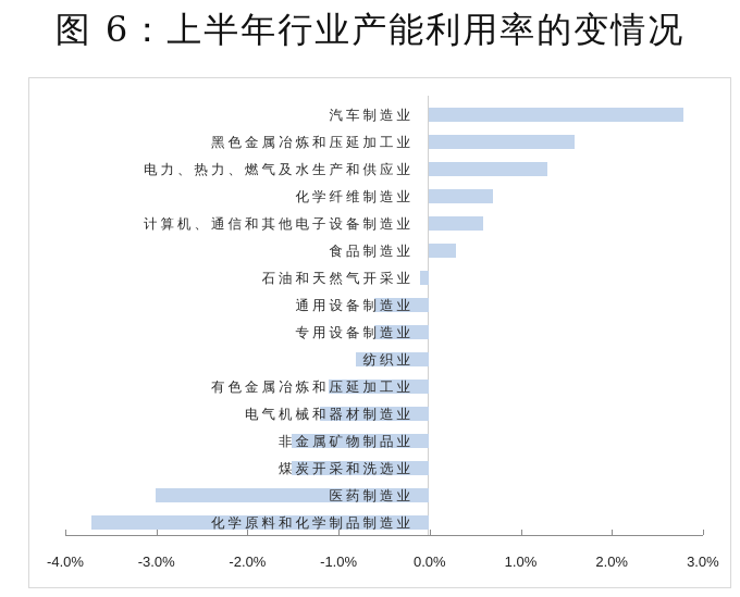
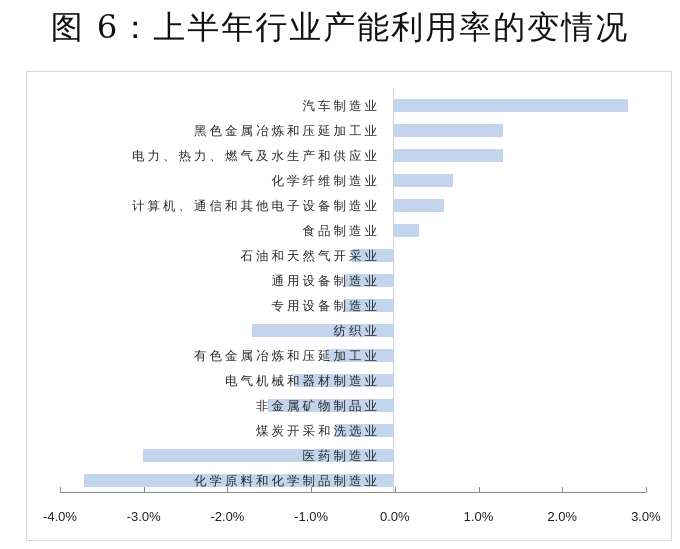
黑色金属冶炼和压延加工业: 1.6% -> 1.3%
石油和天然气开采业: -0.1% -> -0.5%
纺织业: -0.8% -> -1.7%
有色金属冶炼和压延加工业: -1.1% -> -0.8%
煤炭开采和洗选业: -1.5% -> -0.7%
